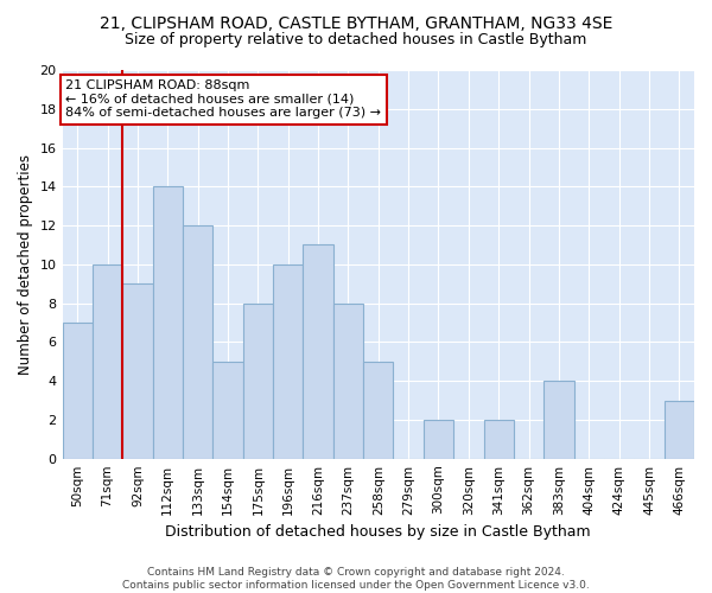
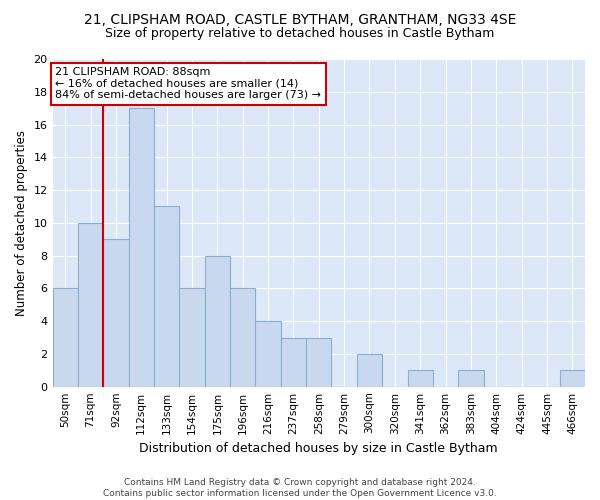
50sqm: 7 -> 6
112sqm: 14 -> 17
133sqm: 12 -> 11
154sqm: 5 -> 6
196sqm: 10 -> 6
216sqm: 11 -> 4
237sqm: 8 -> 3
258sqm: 5 -> 3
341sqm: 2 -> 1
383sqm: 4 -> 1
466sqm: 3 -> 1
